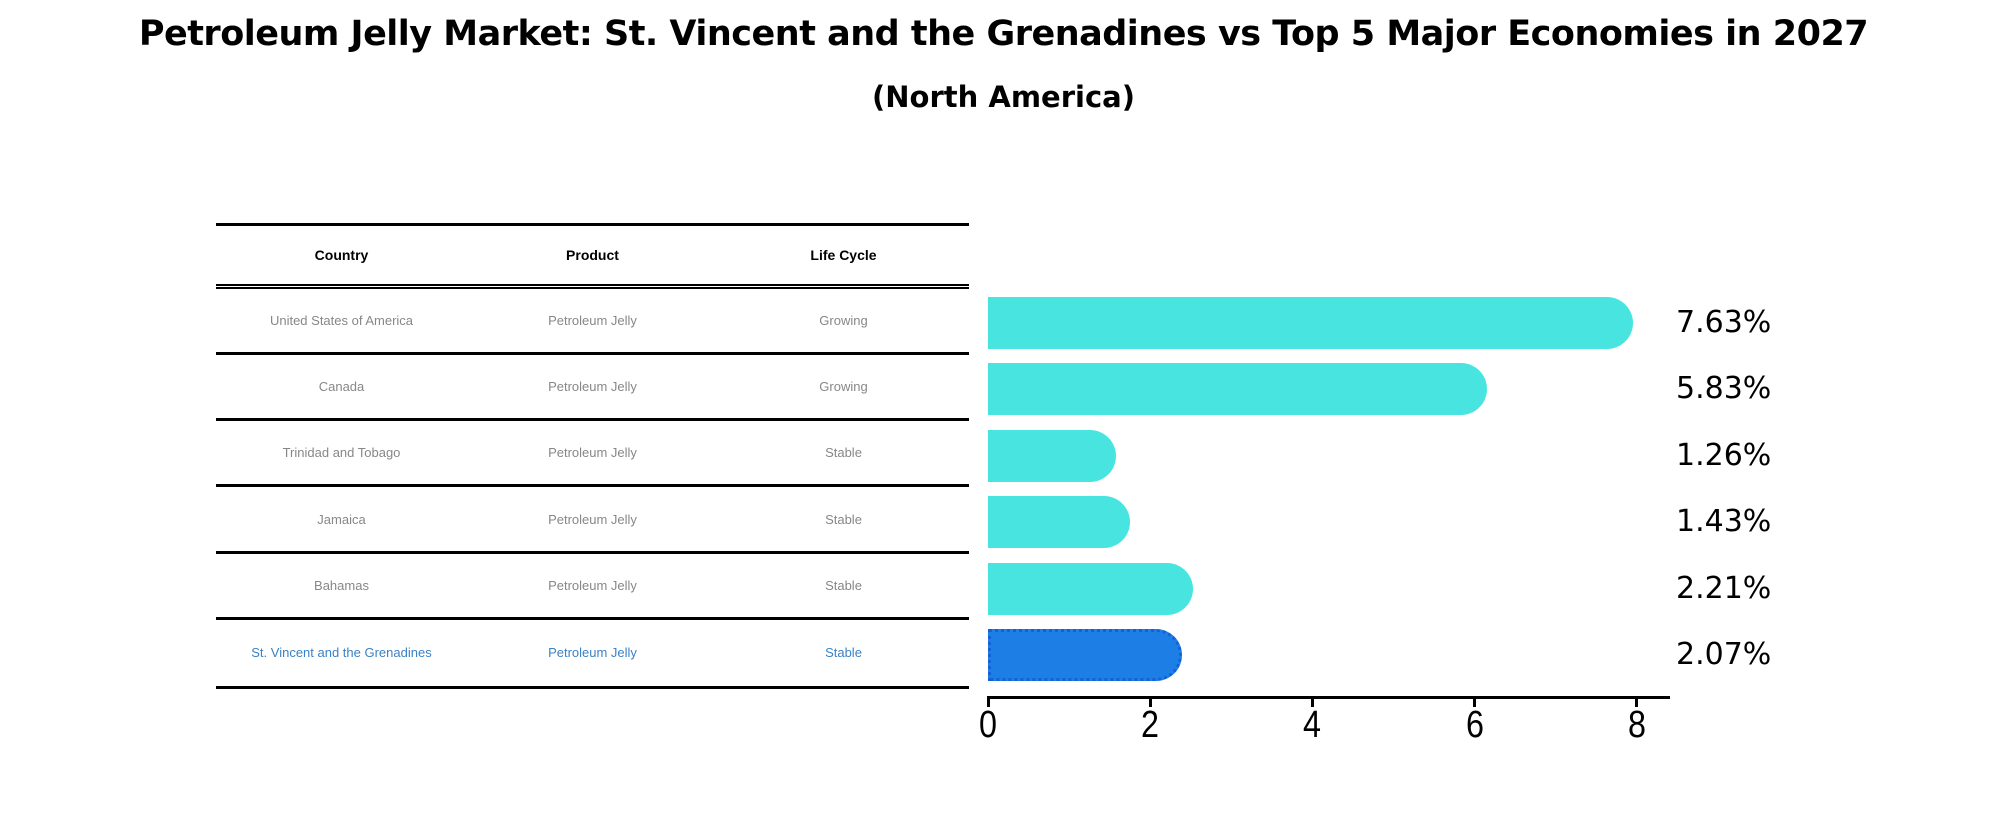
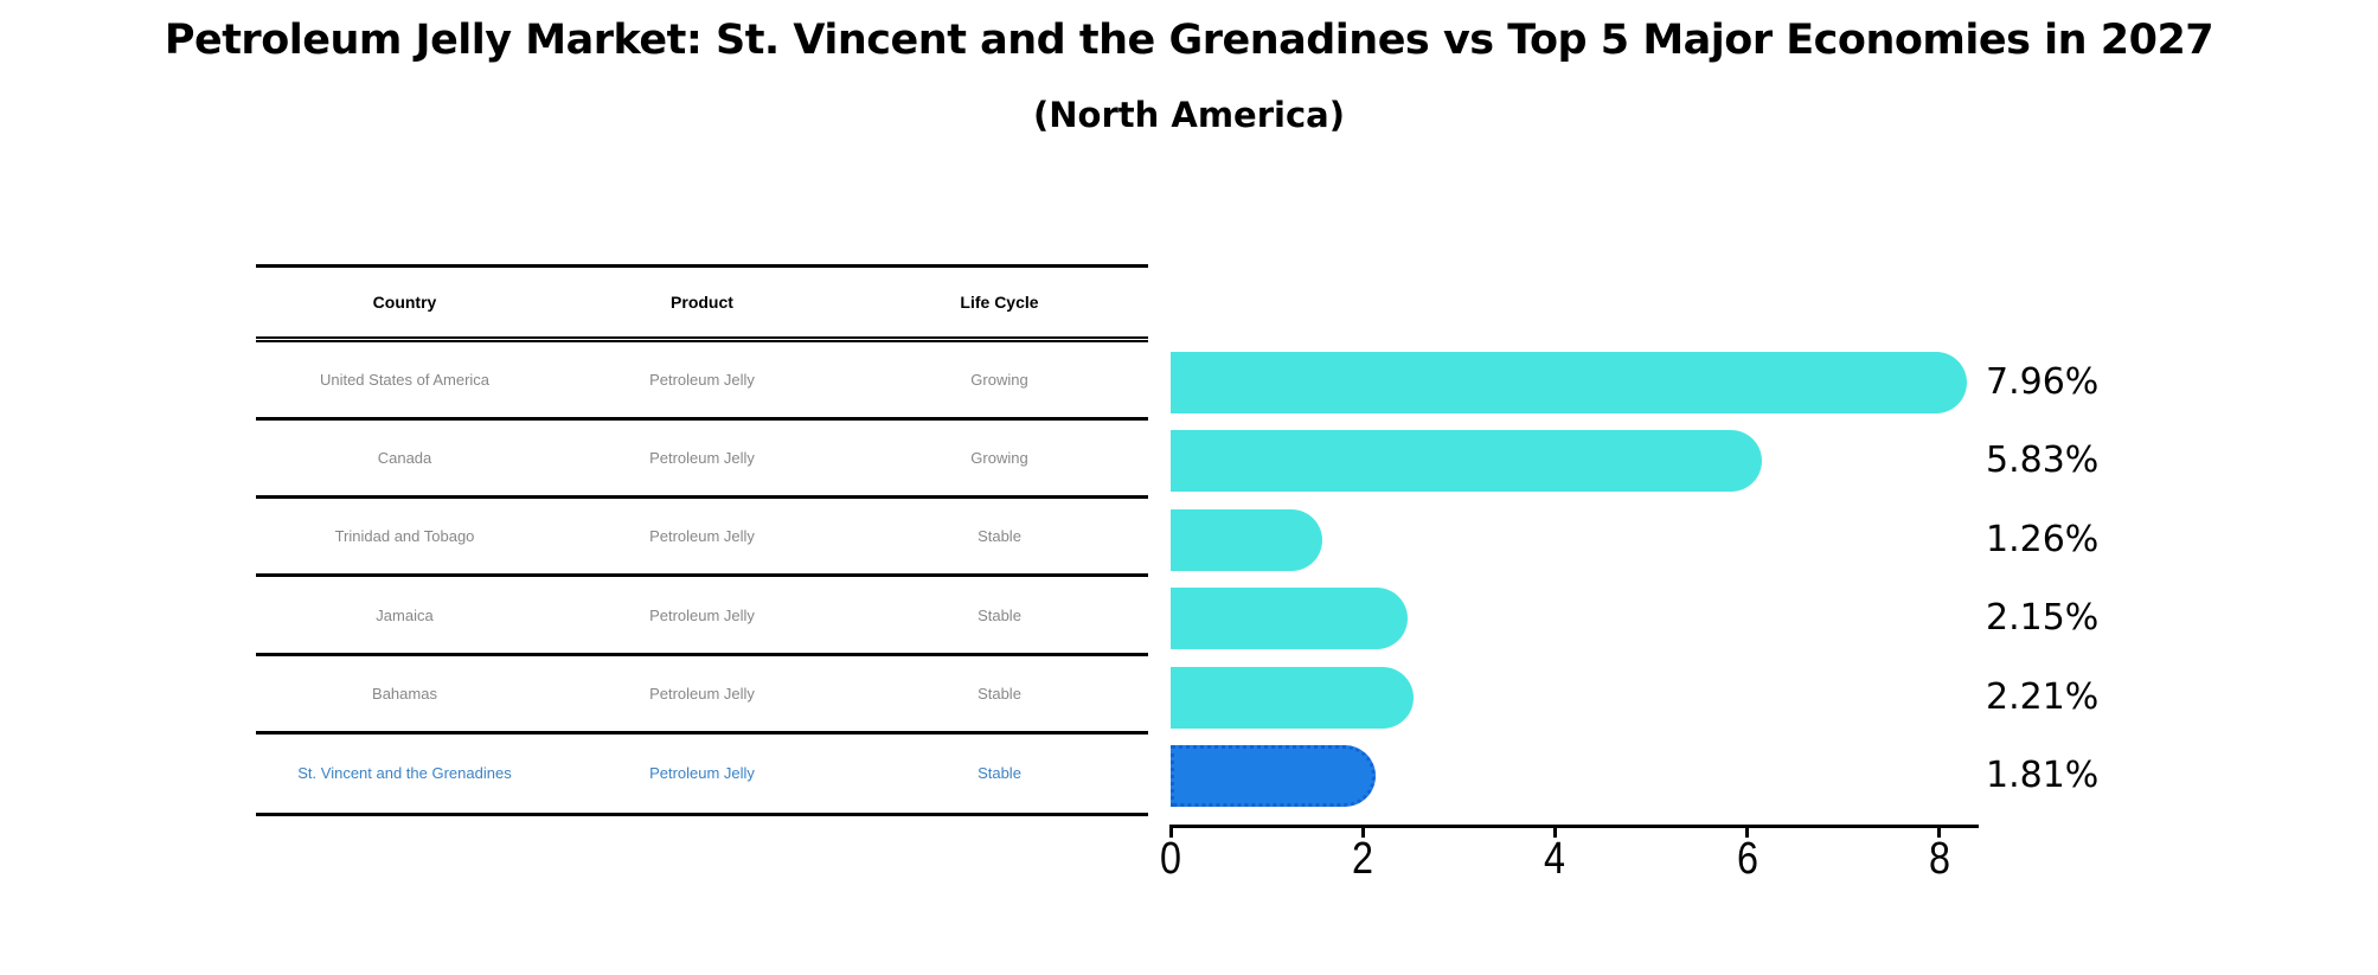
United States of America: 7.63% -> 7.96%
Jamaica: 1.43% -> 2.15%
St. Vincent and the Grenadines: 2.07% -> 1.81%
